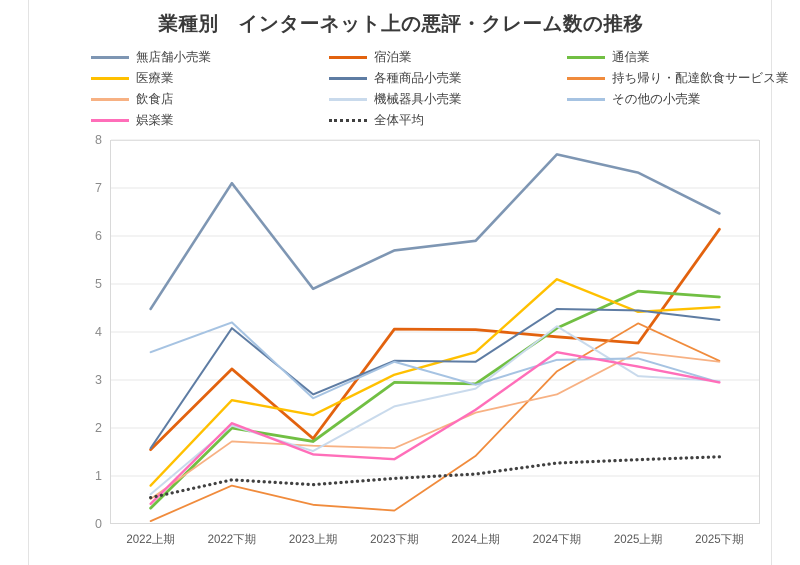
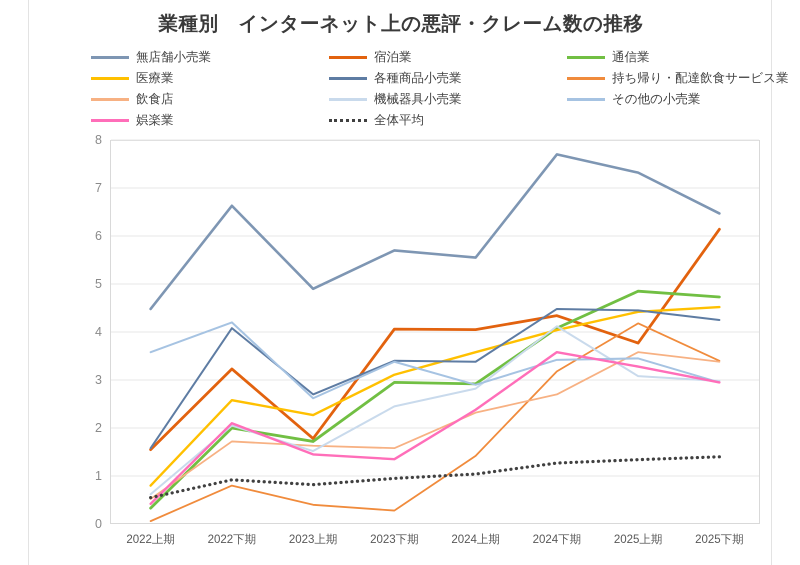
無店舗小売業/2022下期: 7.1 -> 6.6
無店舗小売業/2024上期: 5.9 -> 5.5
宿泊業/2024下期: 3.9 -> 4.3
医療業/2024下期: 5.1 -> 4.0
